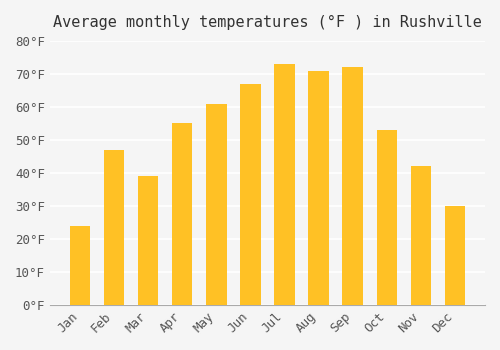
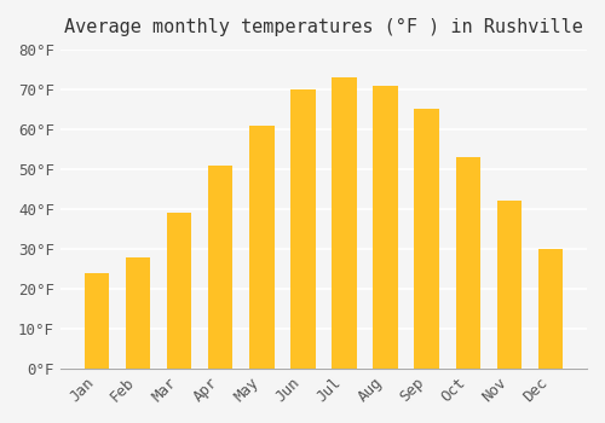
Feb: 47°F -> 28°F
Apr: 55°F -> 51°F
Jun: 67°F -> 70°F
Sep: 72°F -> 65°F
